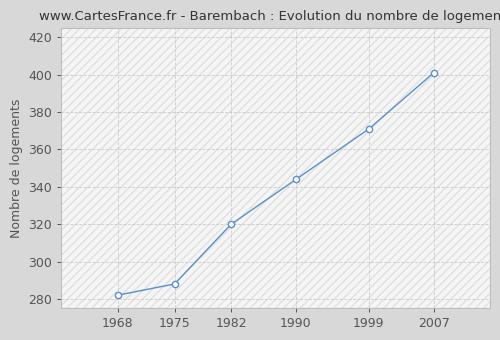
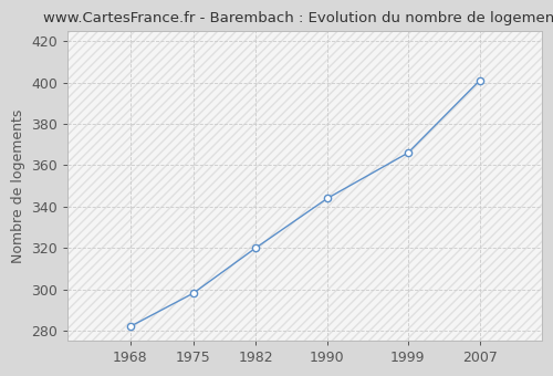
1975: 288 -> 298
1999: 371 -> 366
